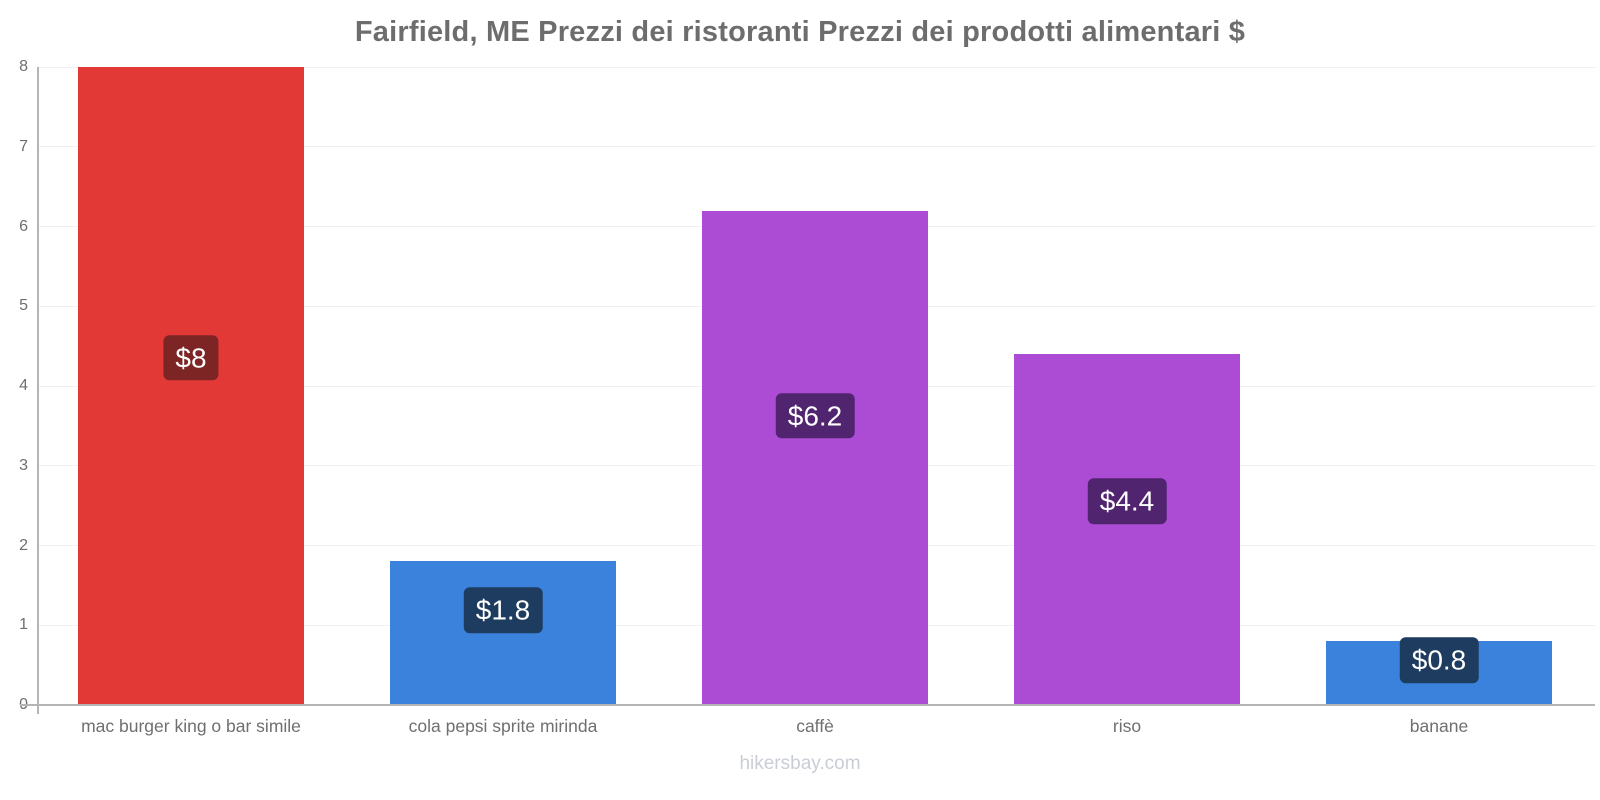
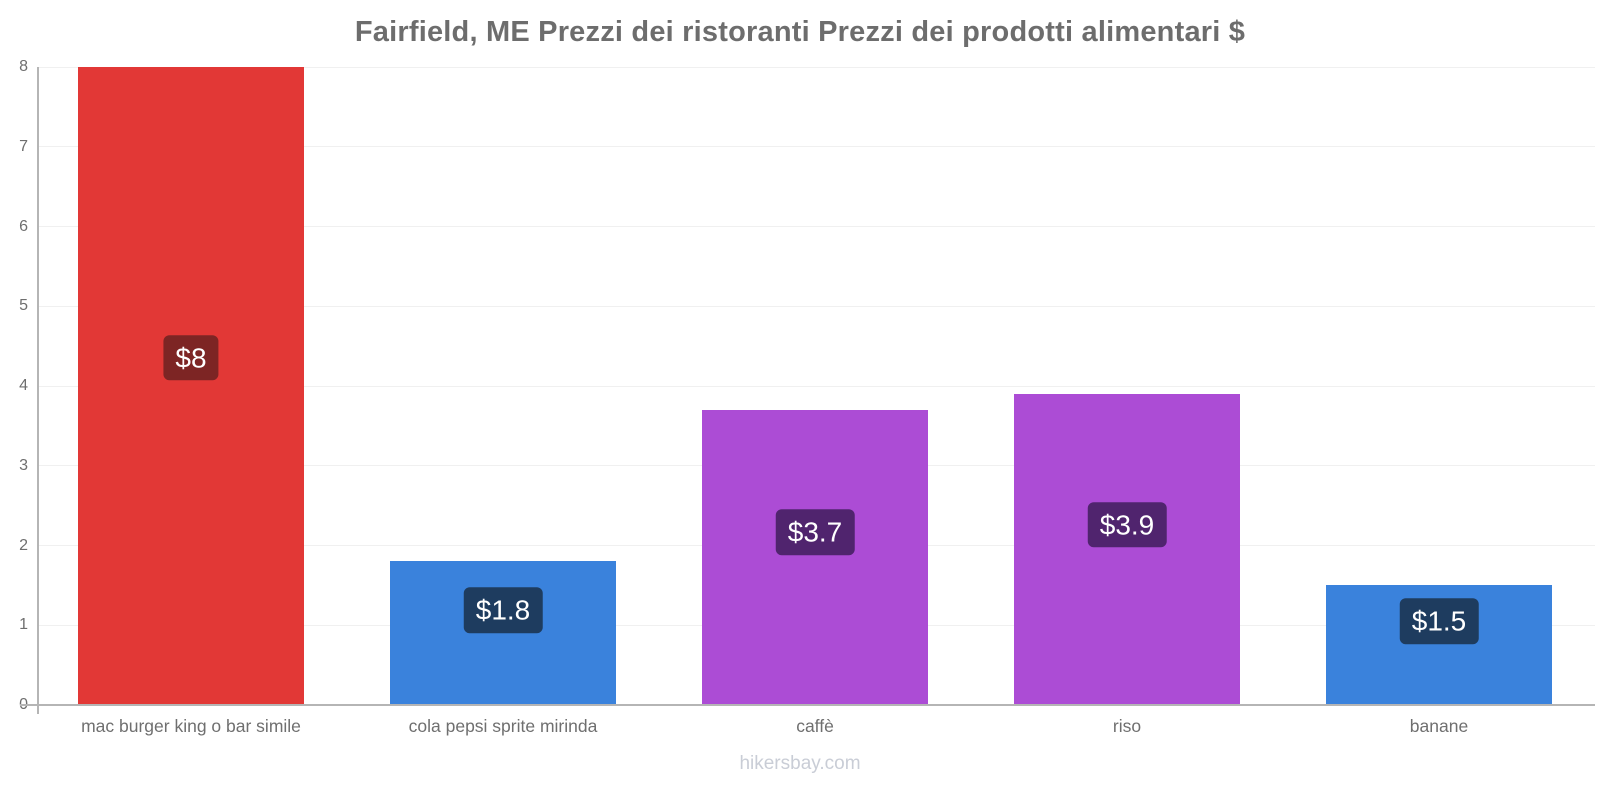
caffè: $6.2 -> $3.7
riso: $4.4 -> $3.9
banane: $0.8 -> $1.5
